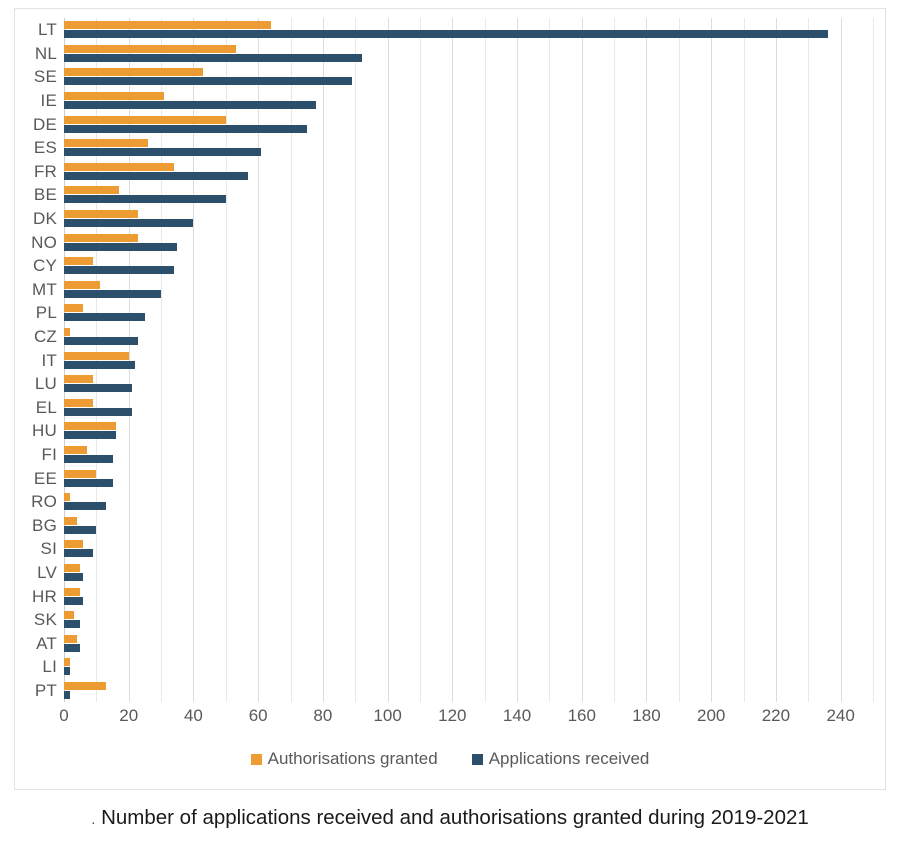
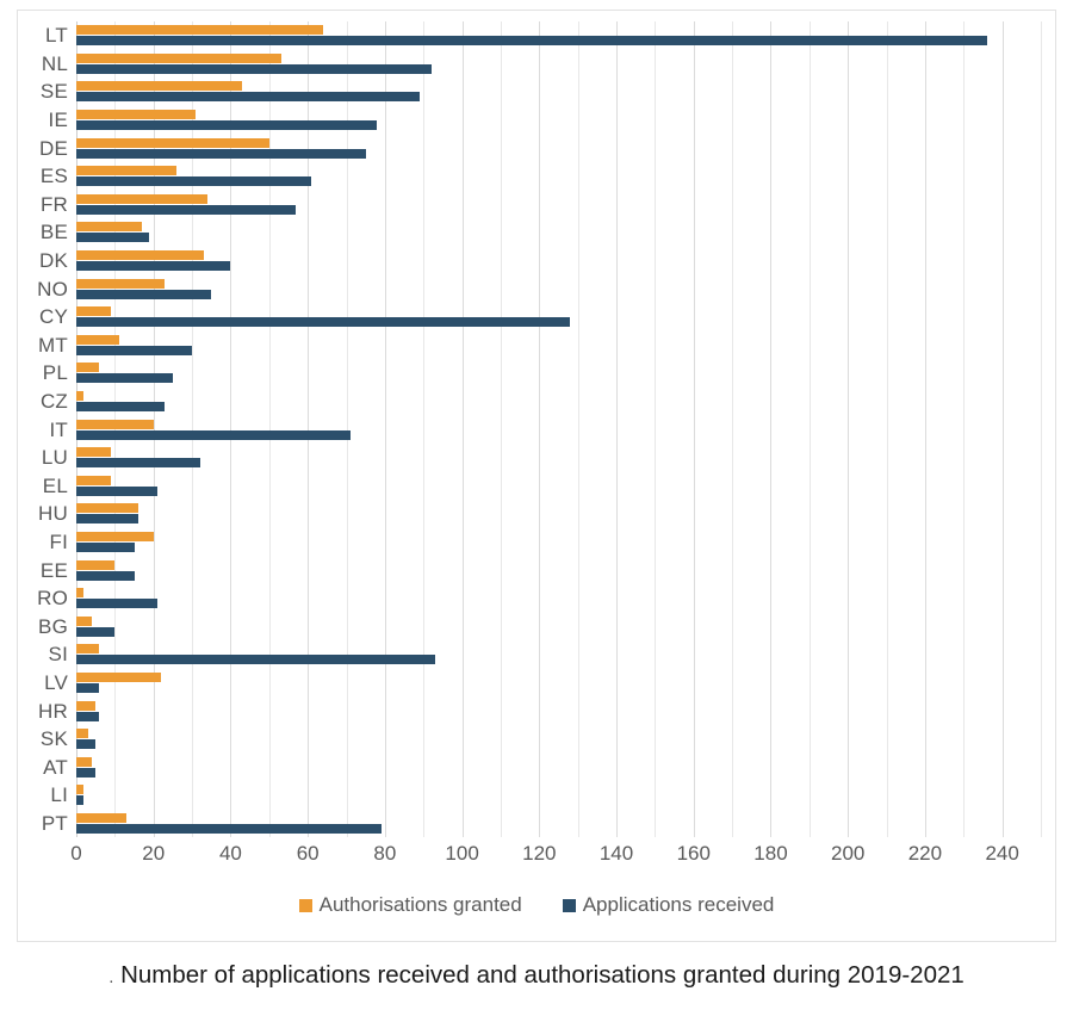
Applications received/BE: 50 -> 19
Authorisations granted/DK: 23 -> 33
Applications received/CY: 34 -> 128
Applications received/IT: 22 -> 71
Applications received/LU: 21 -> 32
Authorisations granted/FI: 7 -> 20
Applications received/RO: 13 -> 21
Applications received/SI: 9 -> 93
Authorisations granted/LV: 5 -> 22
Applications received/PT: 2 -> 79
